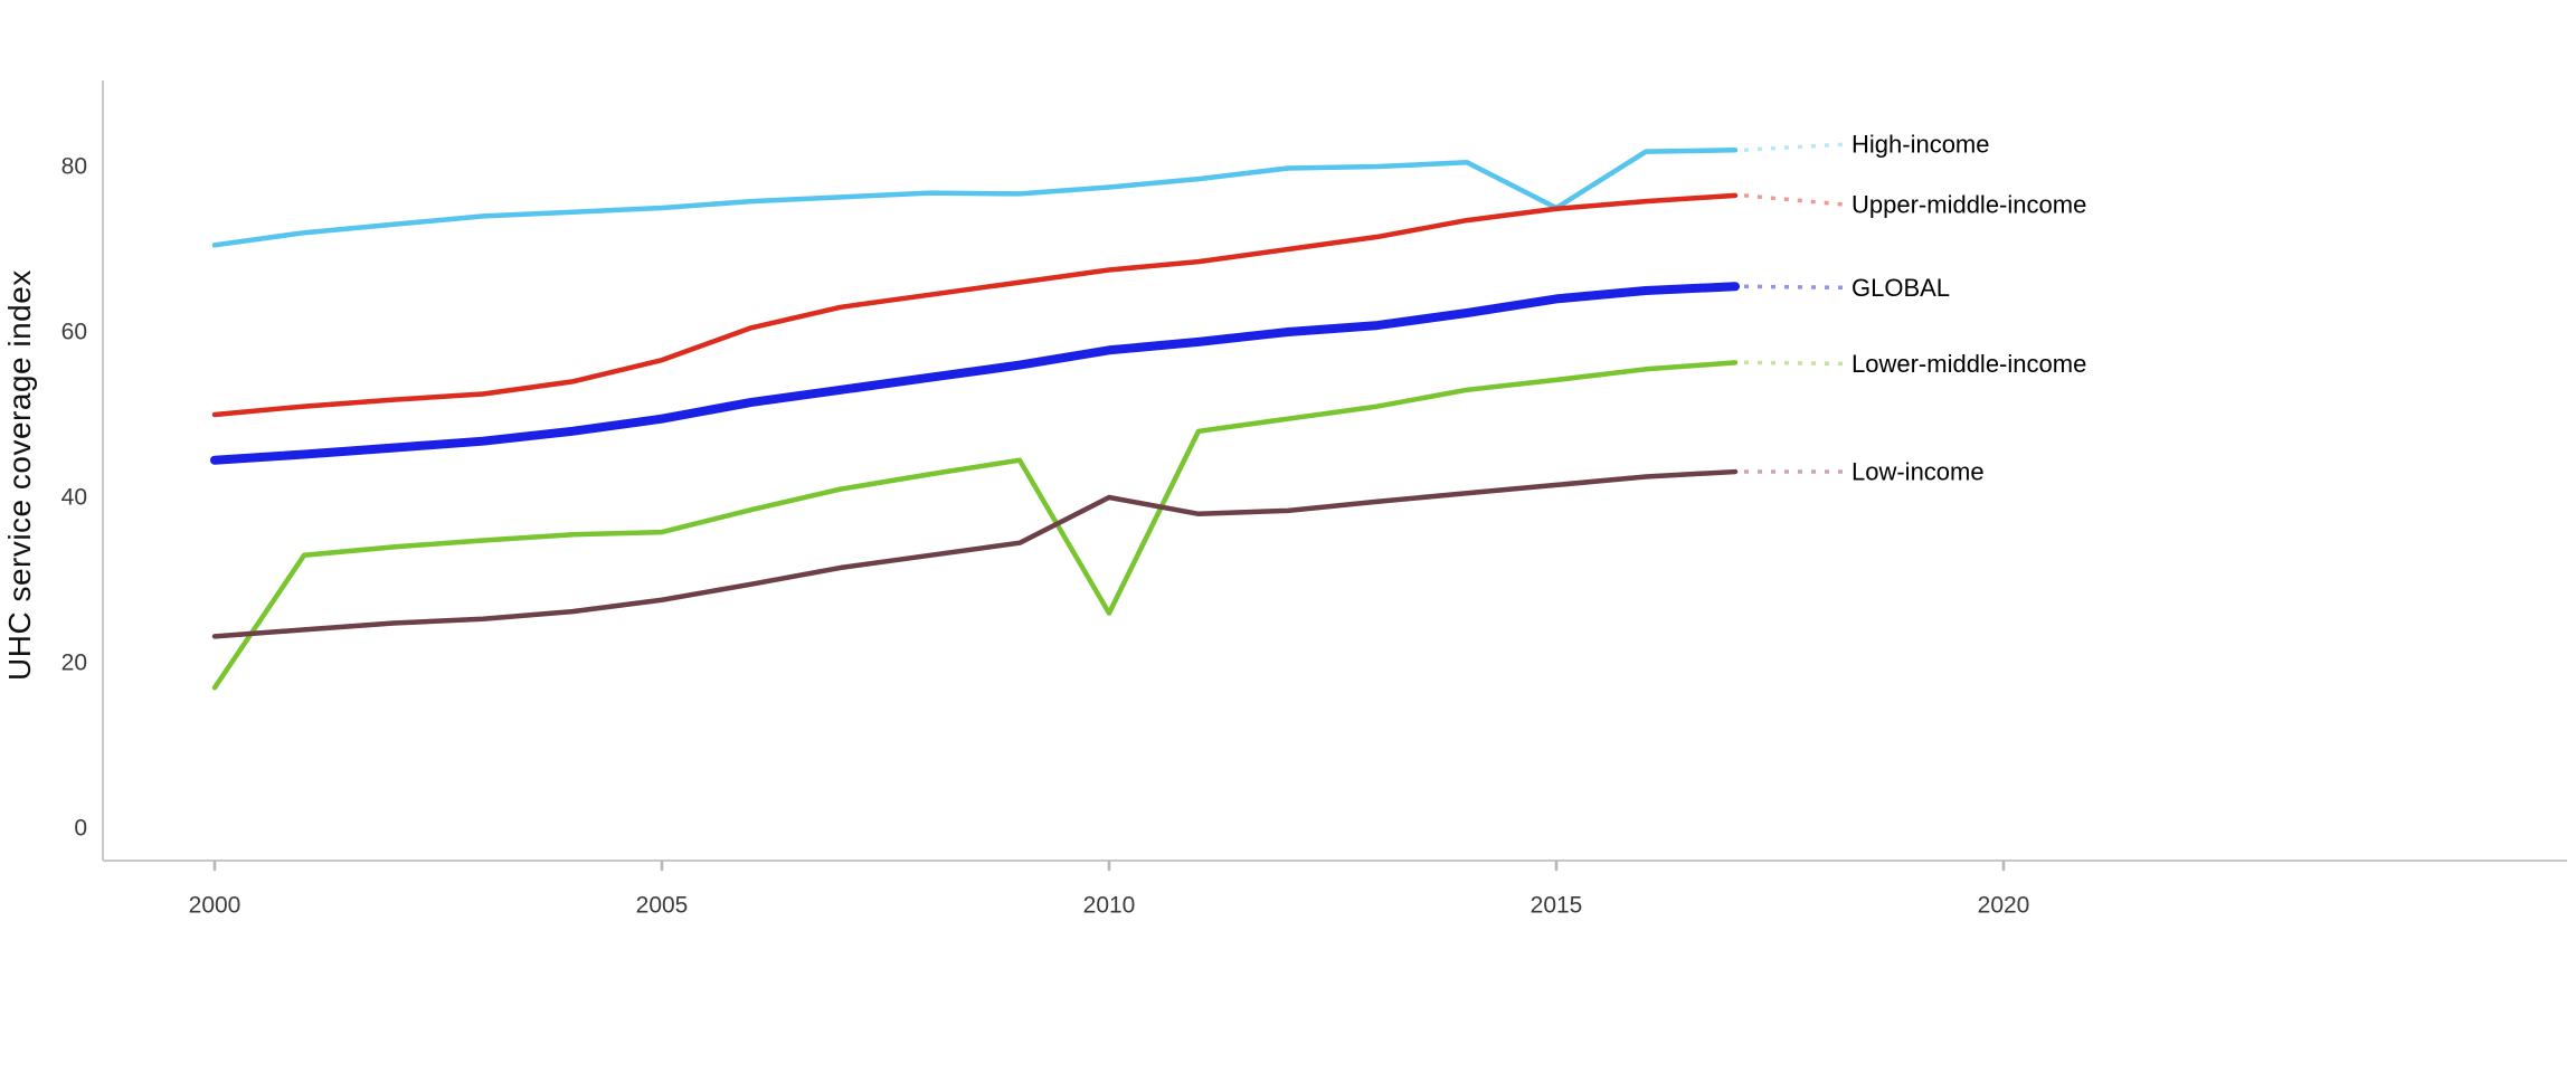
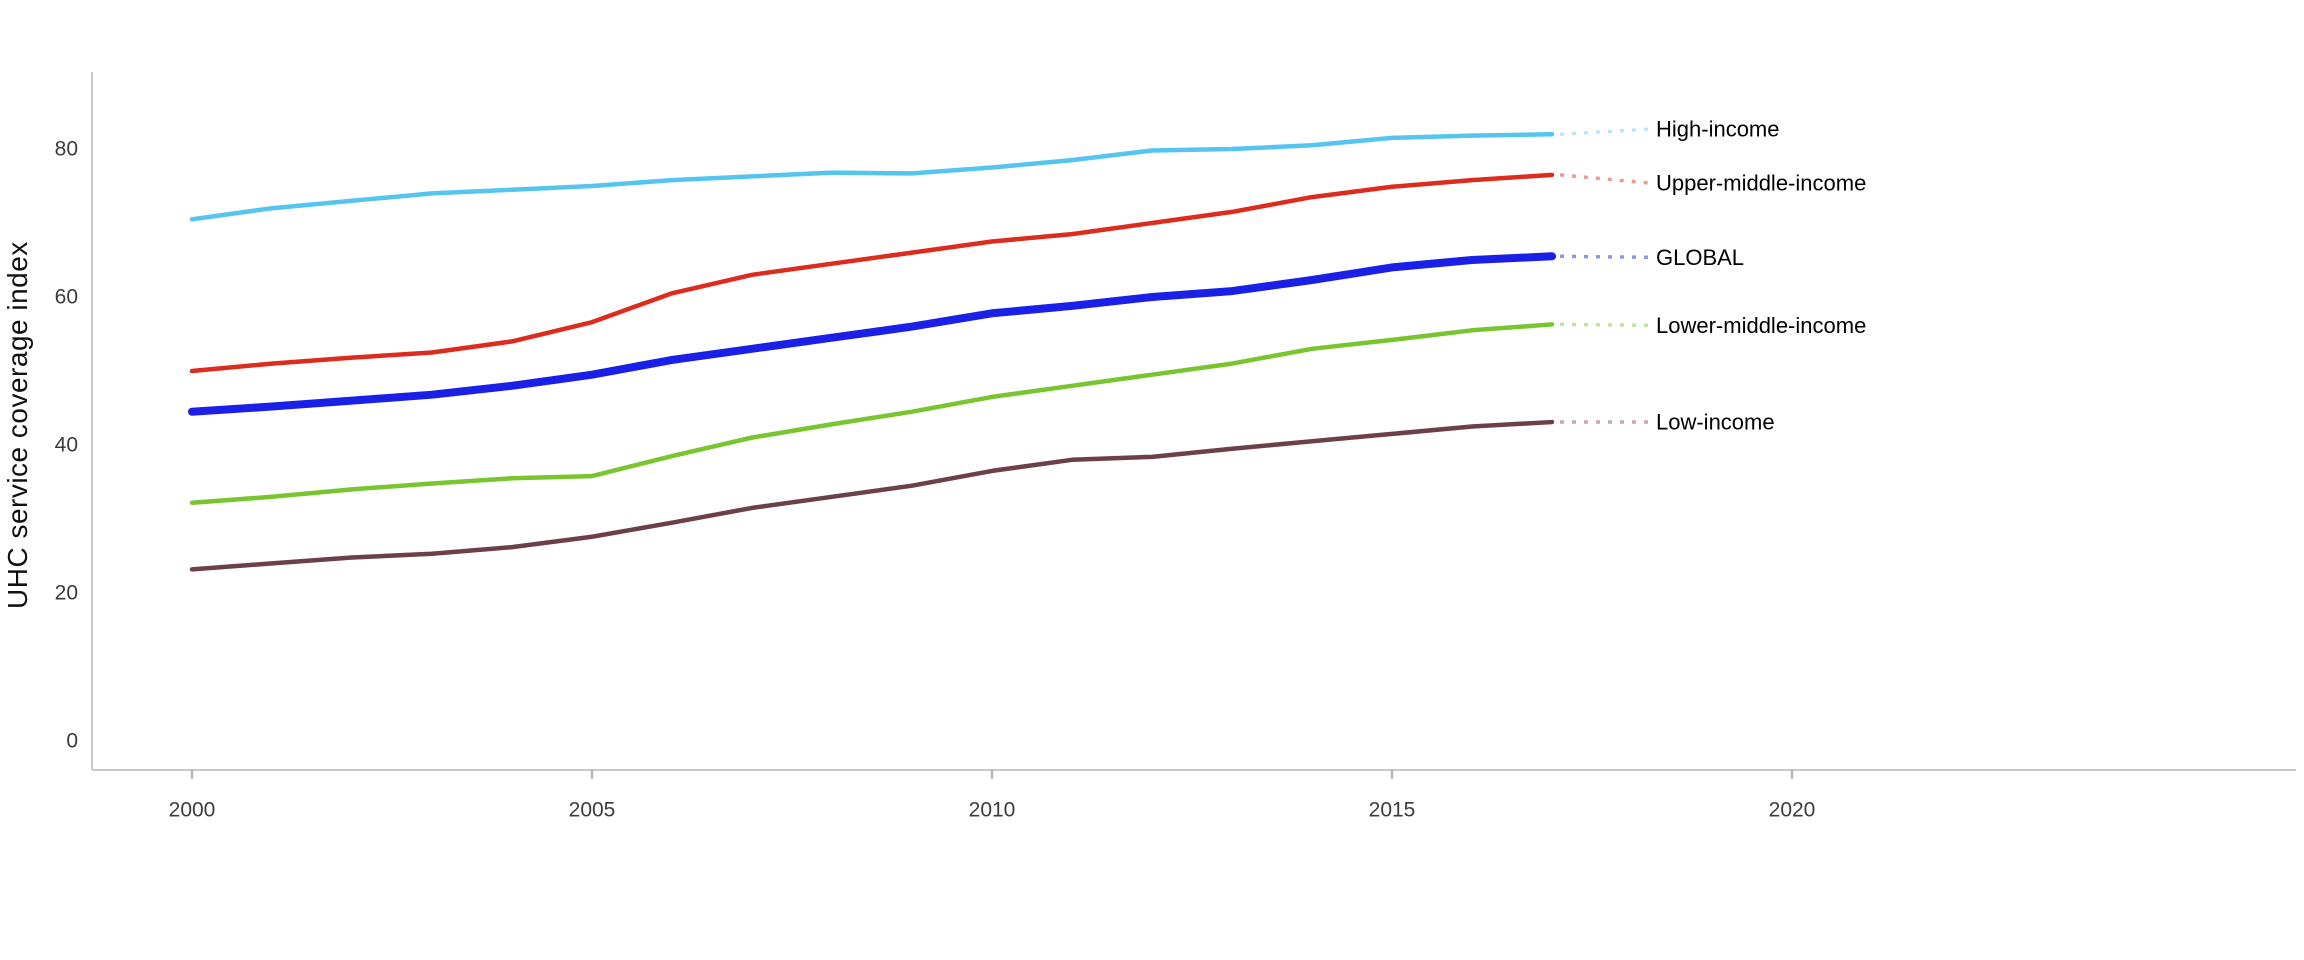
Lower-middle-income/2000: 17 -> 32
Lower-middle-income/2010: 26 -> 46
Low-income/2010: 40 -> 36
High-income/2015: 75 -> 82
